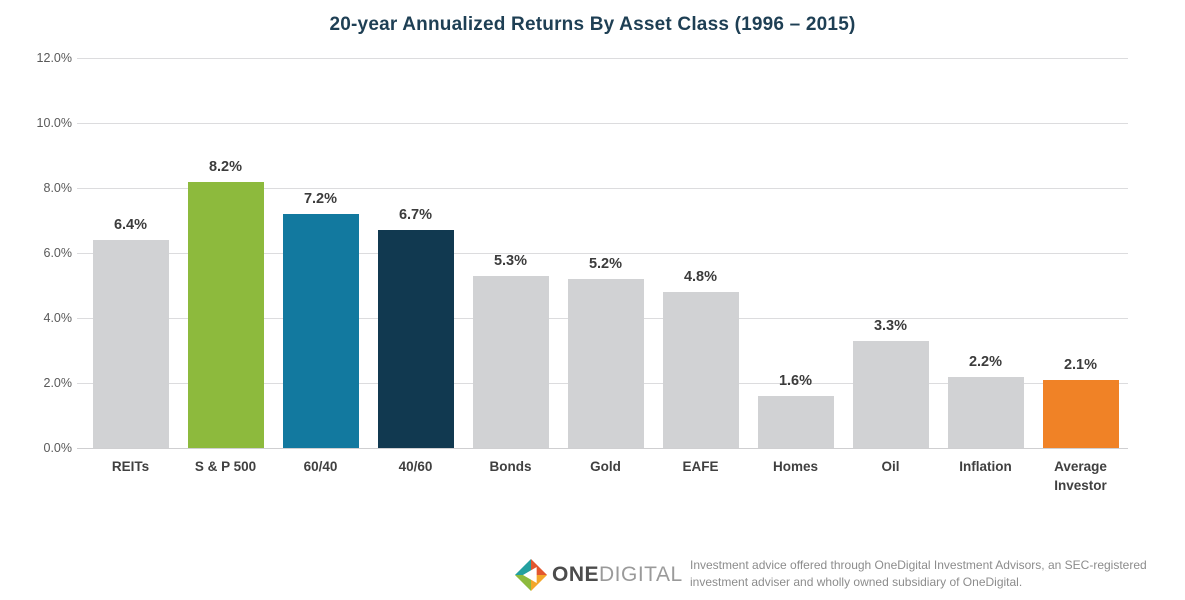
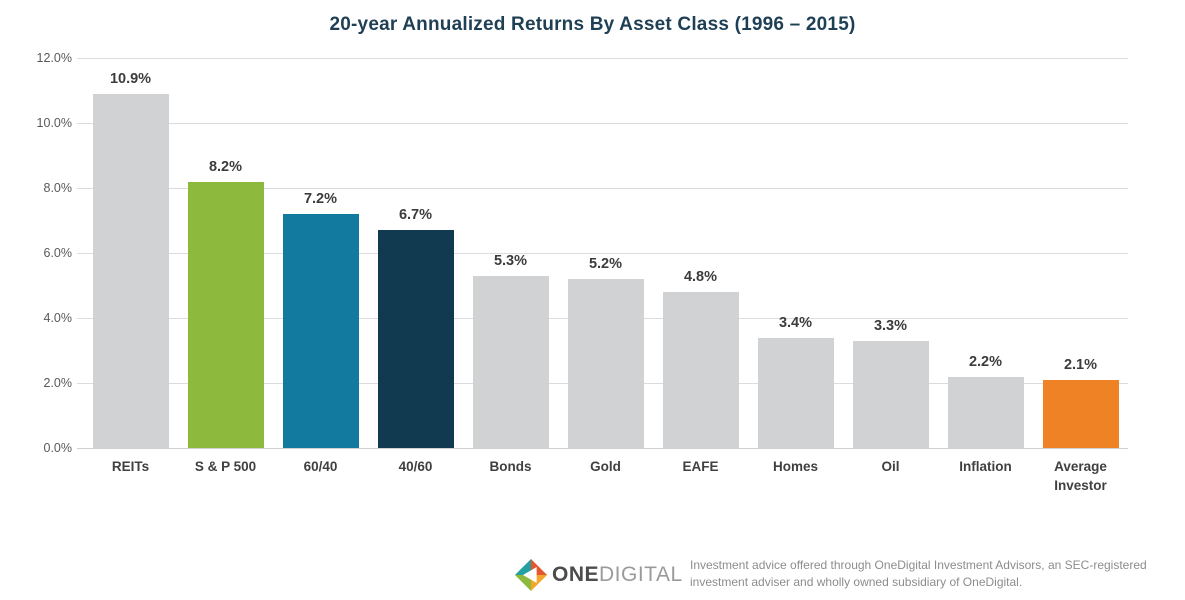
REITs: 6.4% -> 10.9%
Homes: 1.6% -> 3.4%
